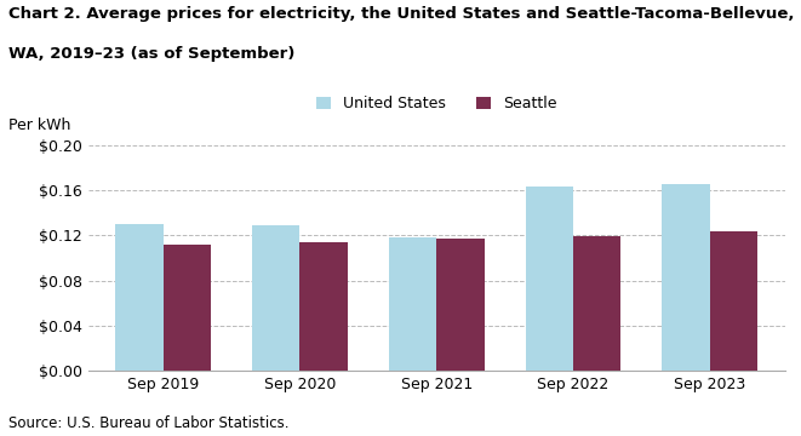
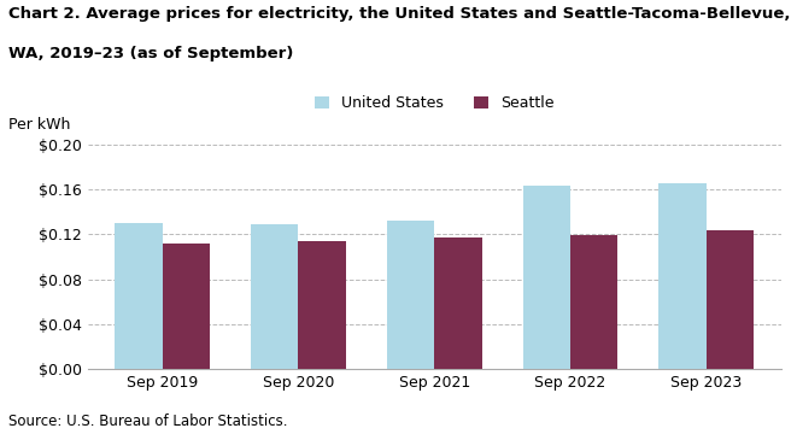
United States/Sep 2021: $0.118 -> $0.132
